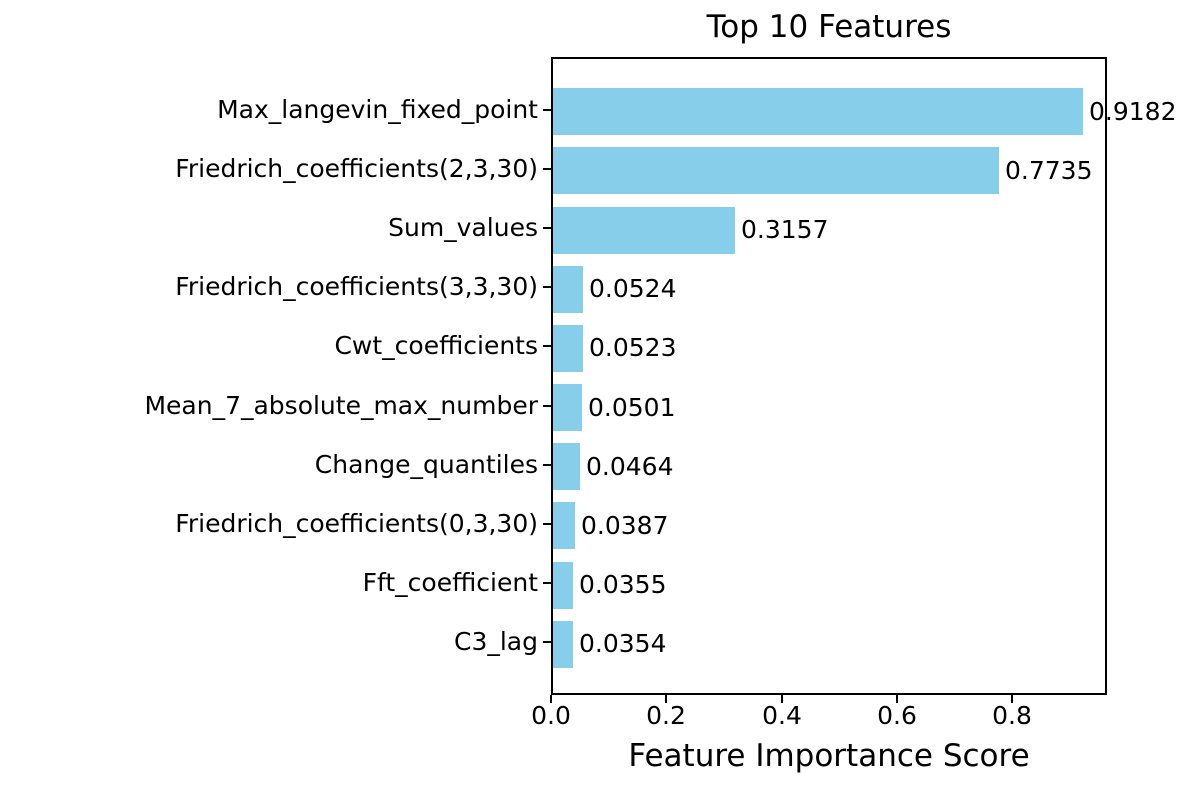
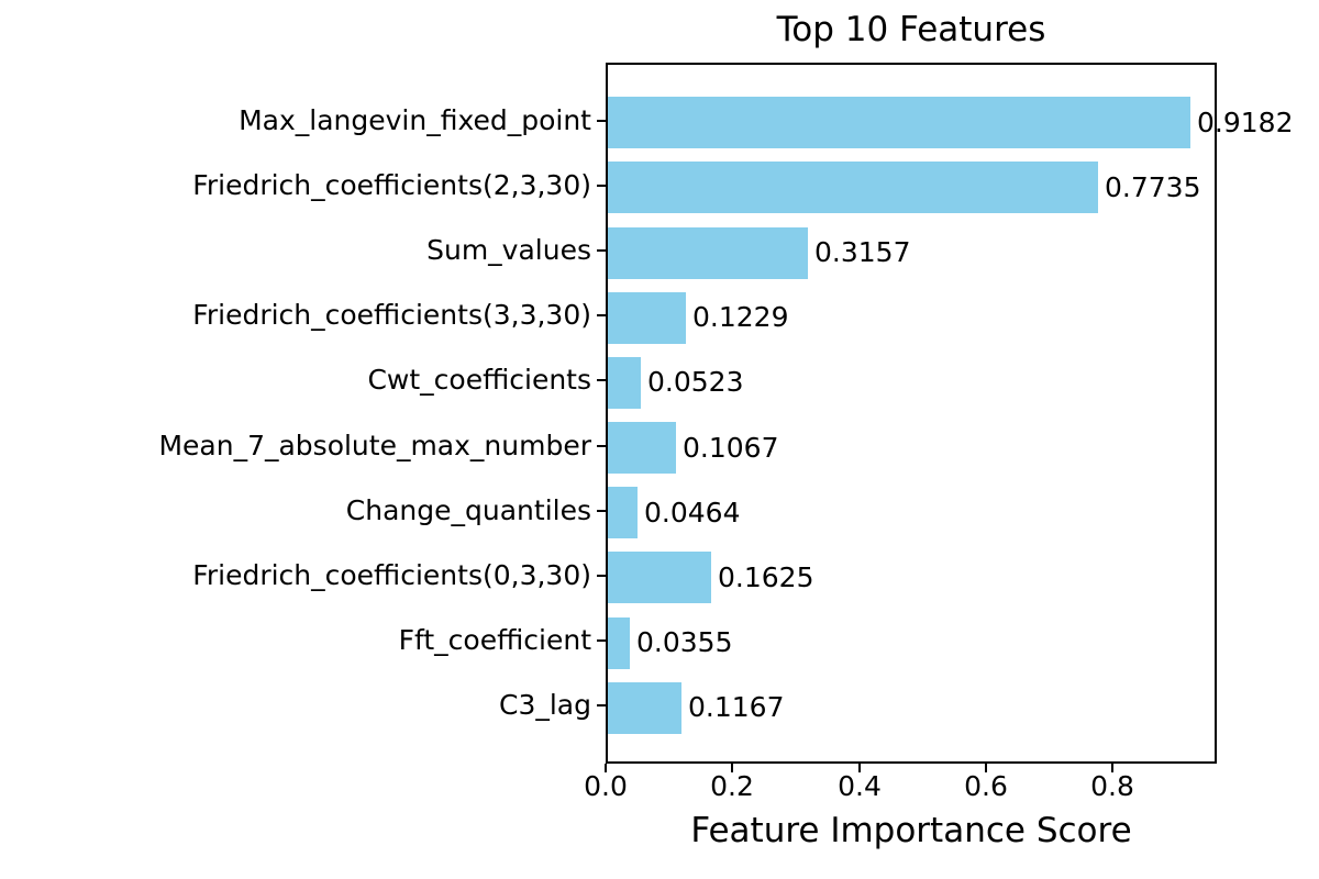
Friedrich_coefficients(3,3,30): 0.0524 -> 0.1229
Mean_7_absolute_max_number: 0.0501 -> 0.1067
Friedrich_coefficients(0,3,30): 0.0387 -> 0.1625
C3_lag: 0.0354 -> 0.1167
